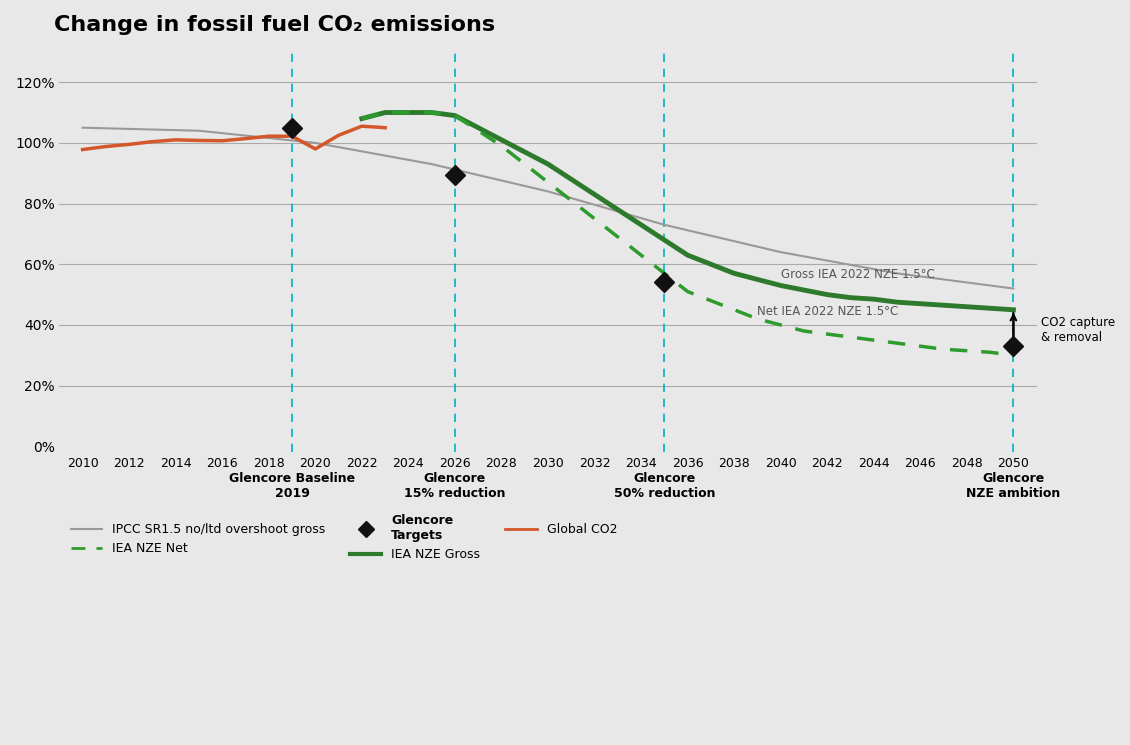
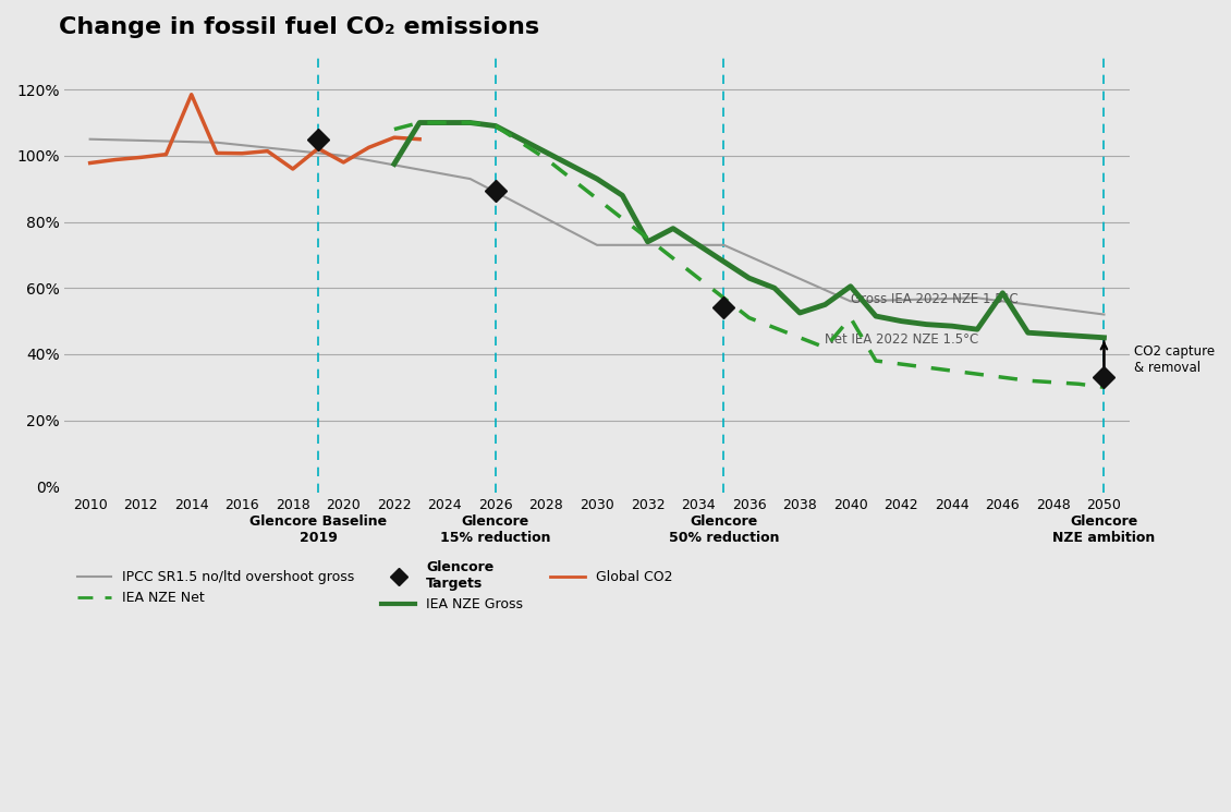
Global CO2/2014: 101.0% -> 118.5%
Global CO2/2018: 102.2% -> 96.0%
IEA NZE Gross/2022: 108.0% -> 97.5%
IPCC SR1.5 no/ltd overshoot gross/2030: 84% -> 73%
IEA NZE Gross/2032: 83.0% -> 74.0%
IEA NZE Gross/2038: 57.0% -> 52.5%
IPCC SR1.5 no/ltd overshoot gross/2040: 64% -> 56%
IEA NZE Gross/2040: 53.0% -> 60.5%
IEA NZE Net/2040: 40.0% -> 51.0%
IEA NZE Gross/2046: 47.0% -> 58.5%
